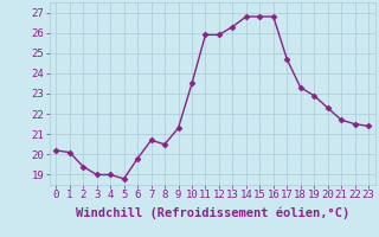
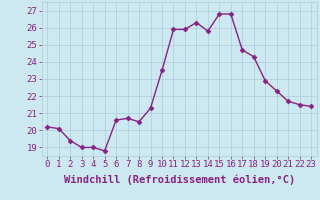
6: 19.8 -> 20.6
14: 26.8 -> 25.8
18: 23.3 -> 24.3
